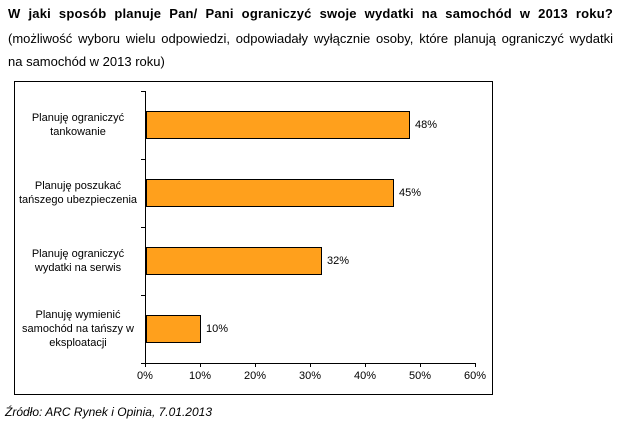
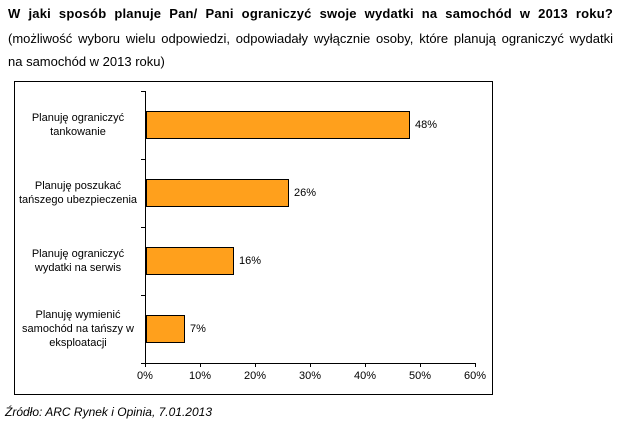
Planuję poszukać tańszego ubezpieczenia: 45% -> 26%
Planuję ograniczyć wydatki na serwis: 32% -> 16%
Planuję wymienić samochód na tańszy w eksploatacji: 10% -> 7%
